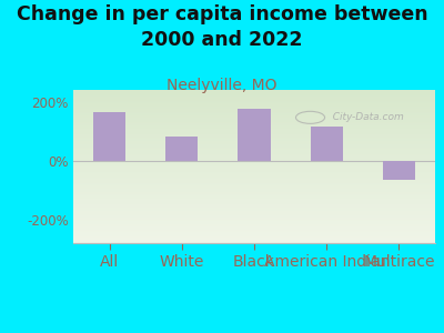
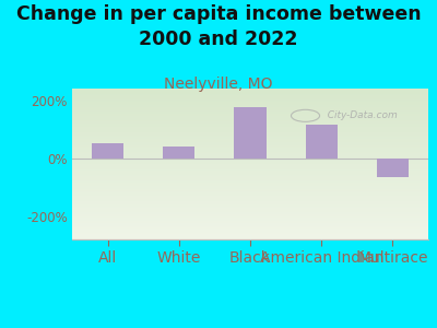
All: 165% -> 50%
White: 80% -> 42%
